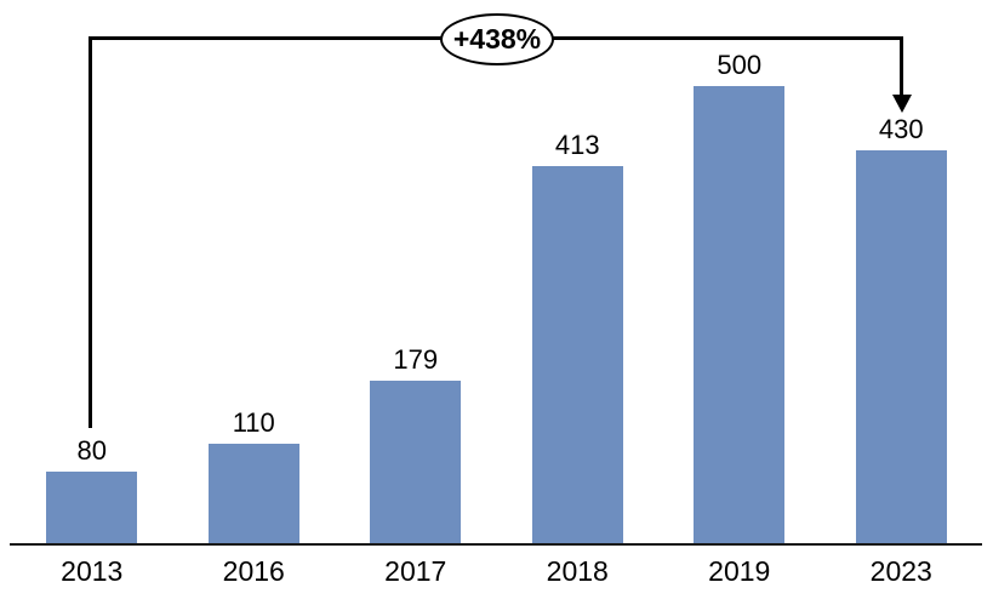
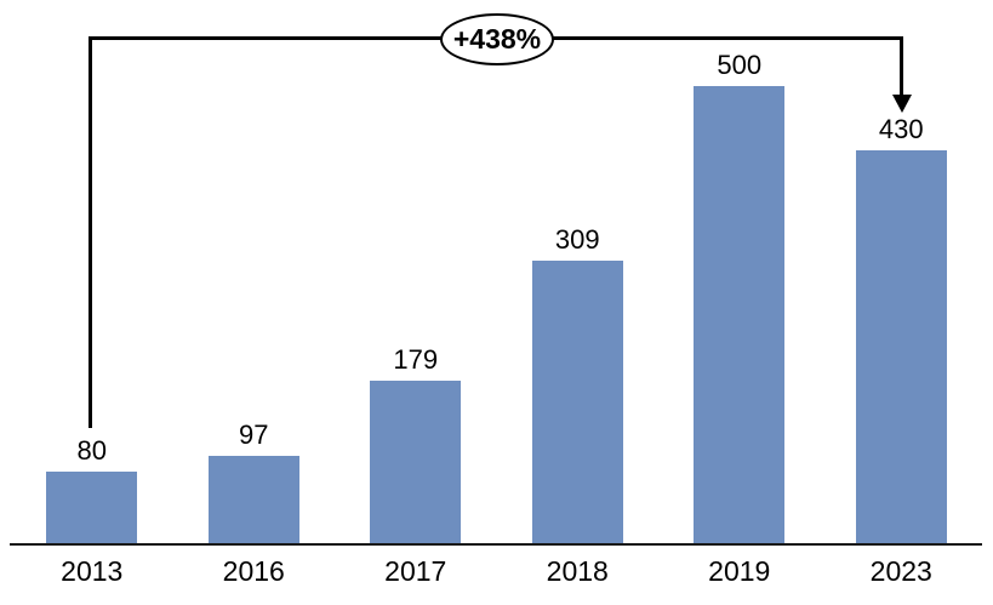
2016: 110 -> 97
2018: 413 -> 309
